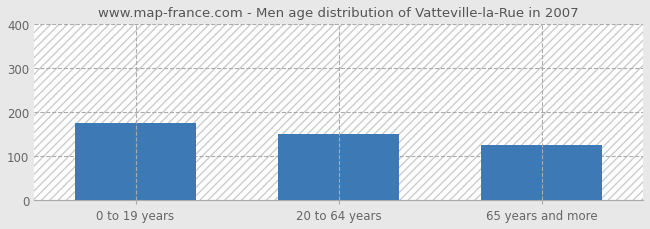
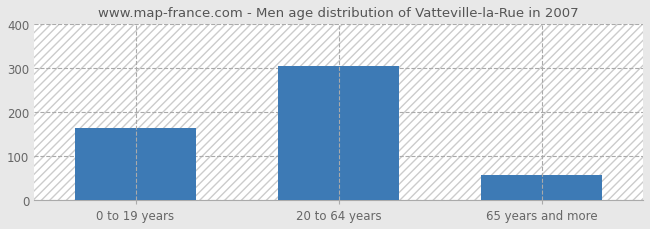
0 to 19 years: 175 -> 163
20 to 64 years: 150 -> 304
65 years and more: 125 -> 57
